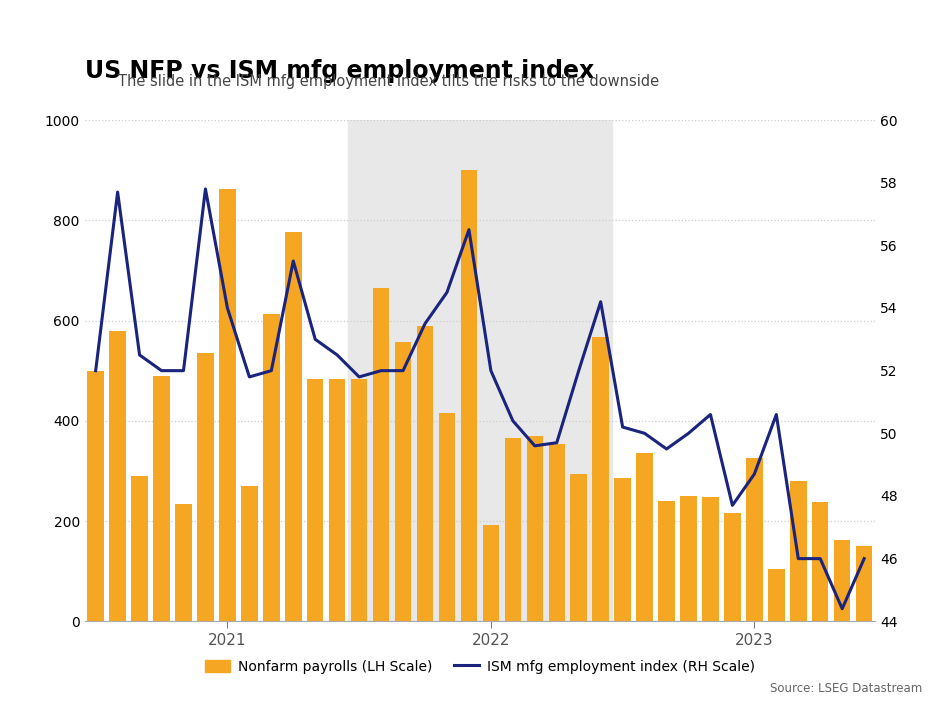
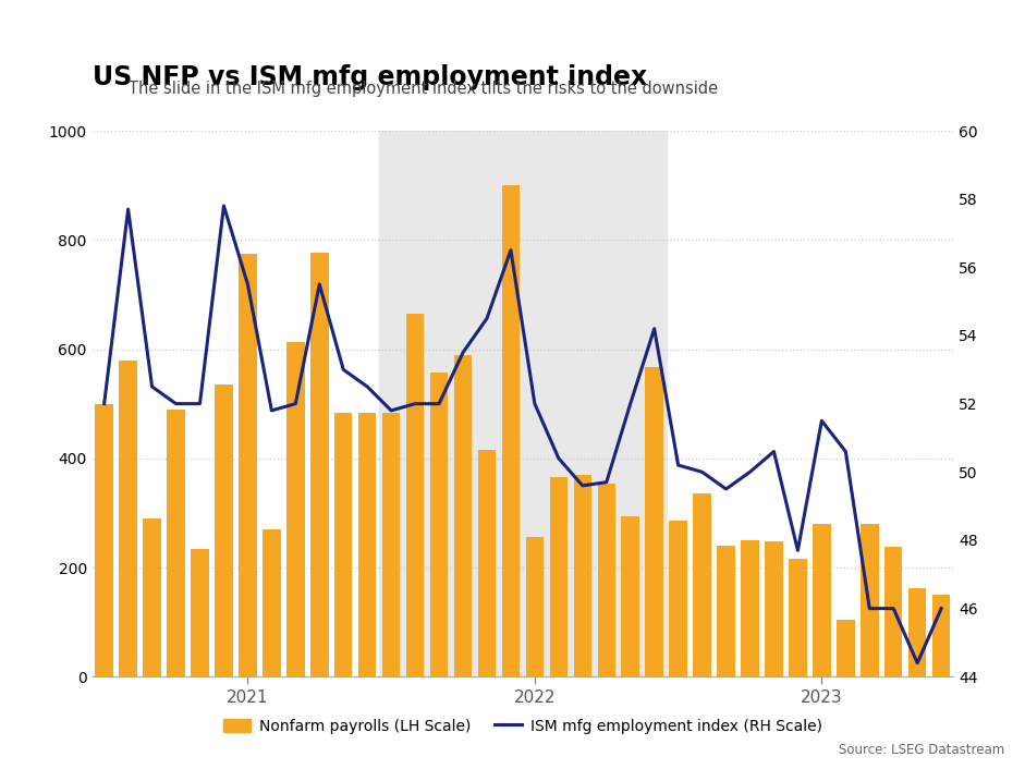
Nonfarm payrolls (LH Scale)/2021: 862 -> 775
ISM mfg employment index (RH Scale)/2021: 54.0 -> 55.5
Nonfarm payrolls (LH Scale)/2022: 192 -> 256
Nonfarm payrolls (LH Scale)/2023: 326 -> 280
ISM mfg employment index (RH Scale)/2023: 48.7 -> 51.5
